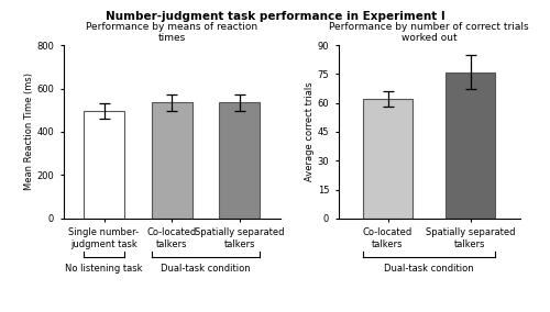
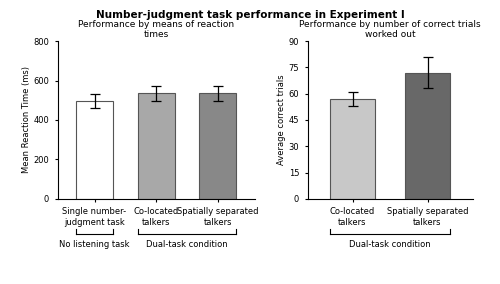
Performance by number of correct trials worked out/Co-located talkers: 62 -> 57
Performance by number of correct trials worked out/Spatially separated talkers: 76 -> 72
